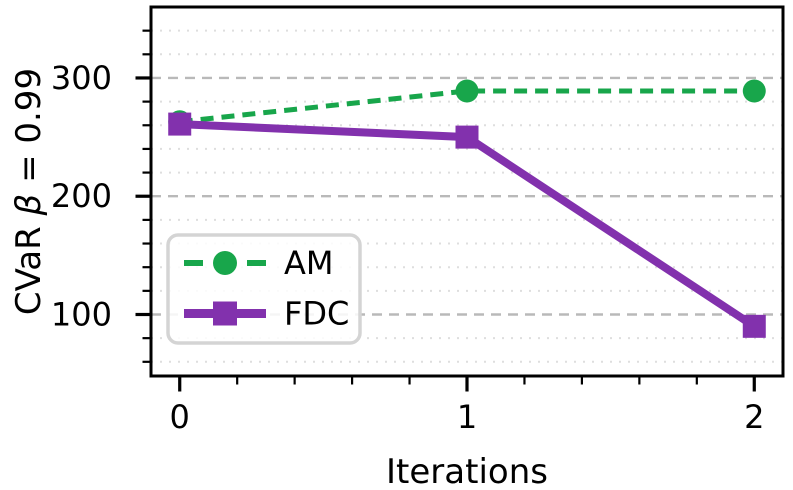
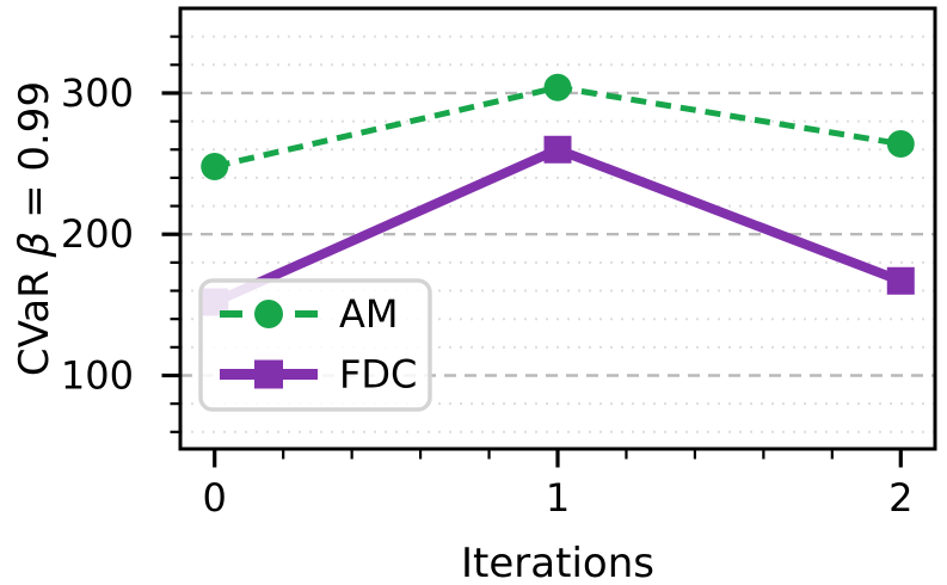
AM/0: 263 -> 248
FDC/0: 261 -> 152
AM/1: 289 -> 304
FDC/1: 250 -> 260
AM/2: 289 -> 264
FDC/2: 90 -> 167
